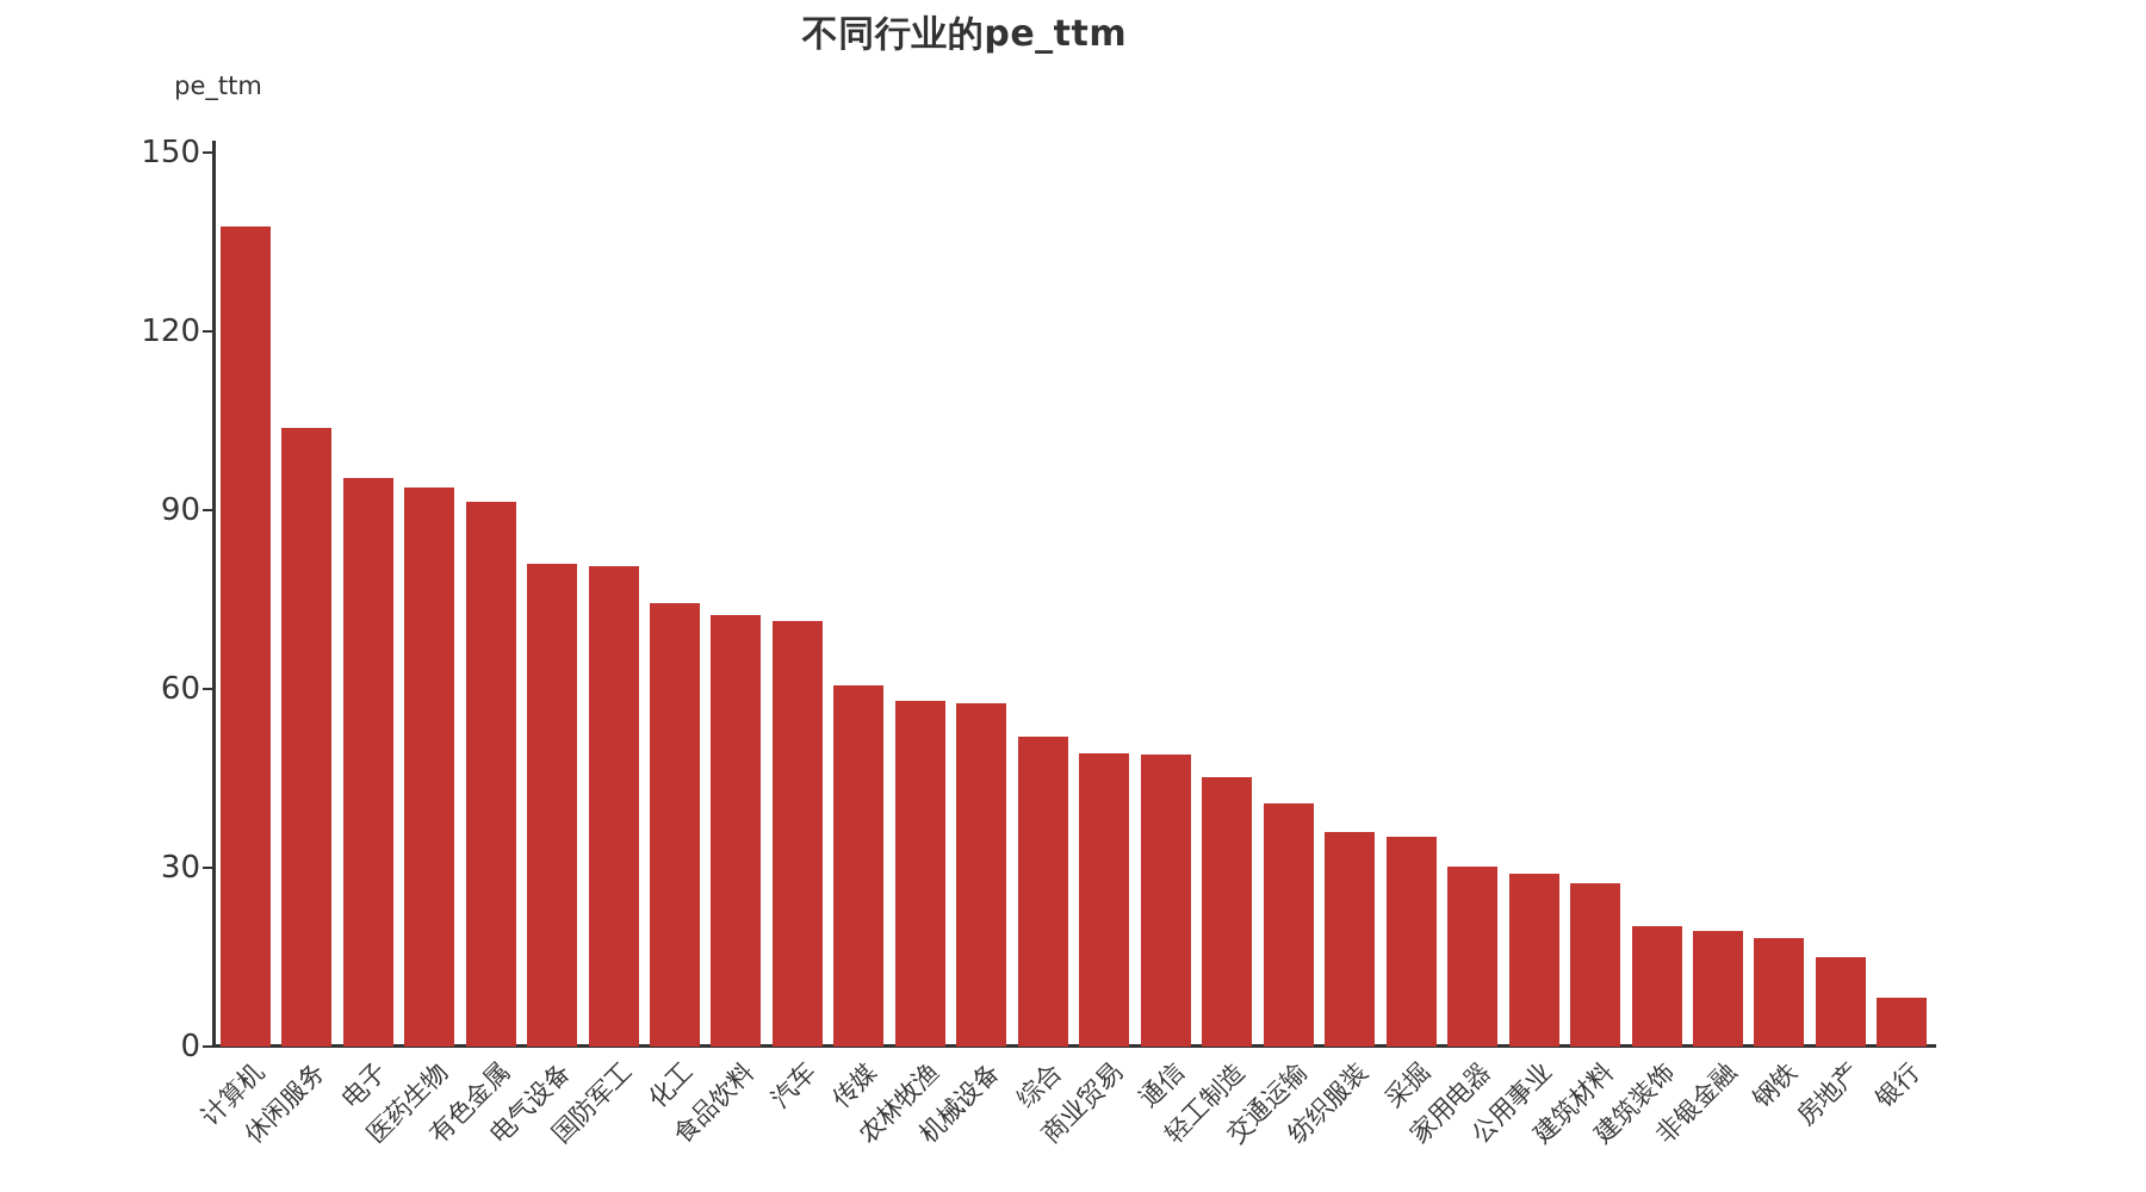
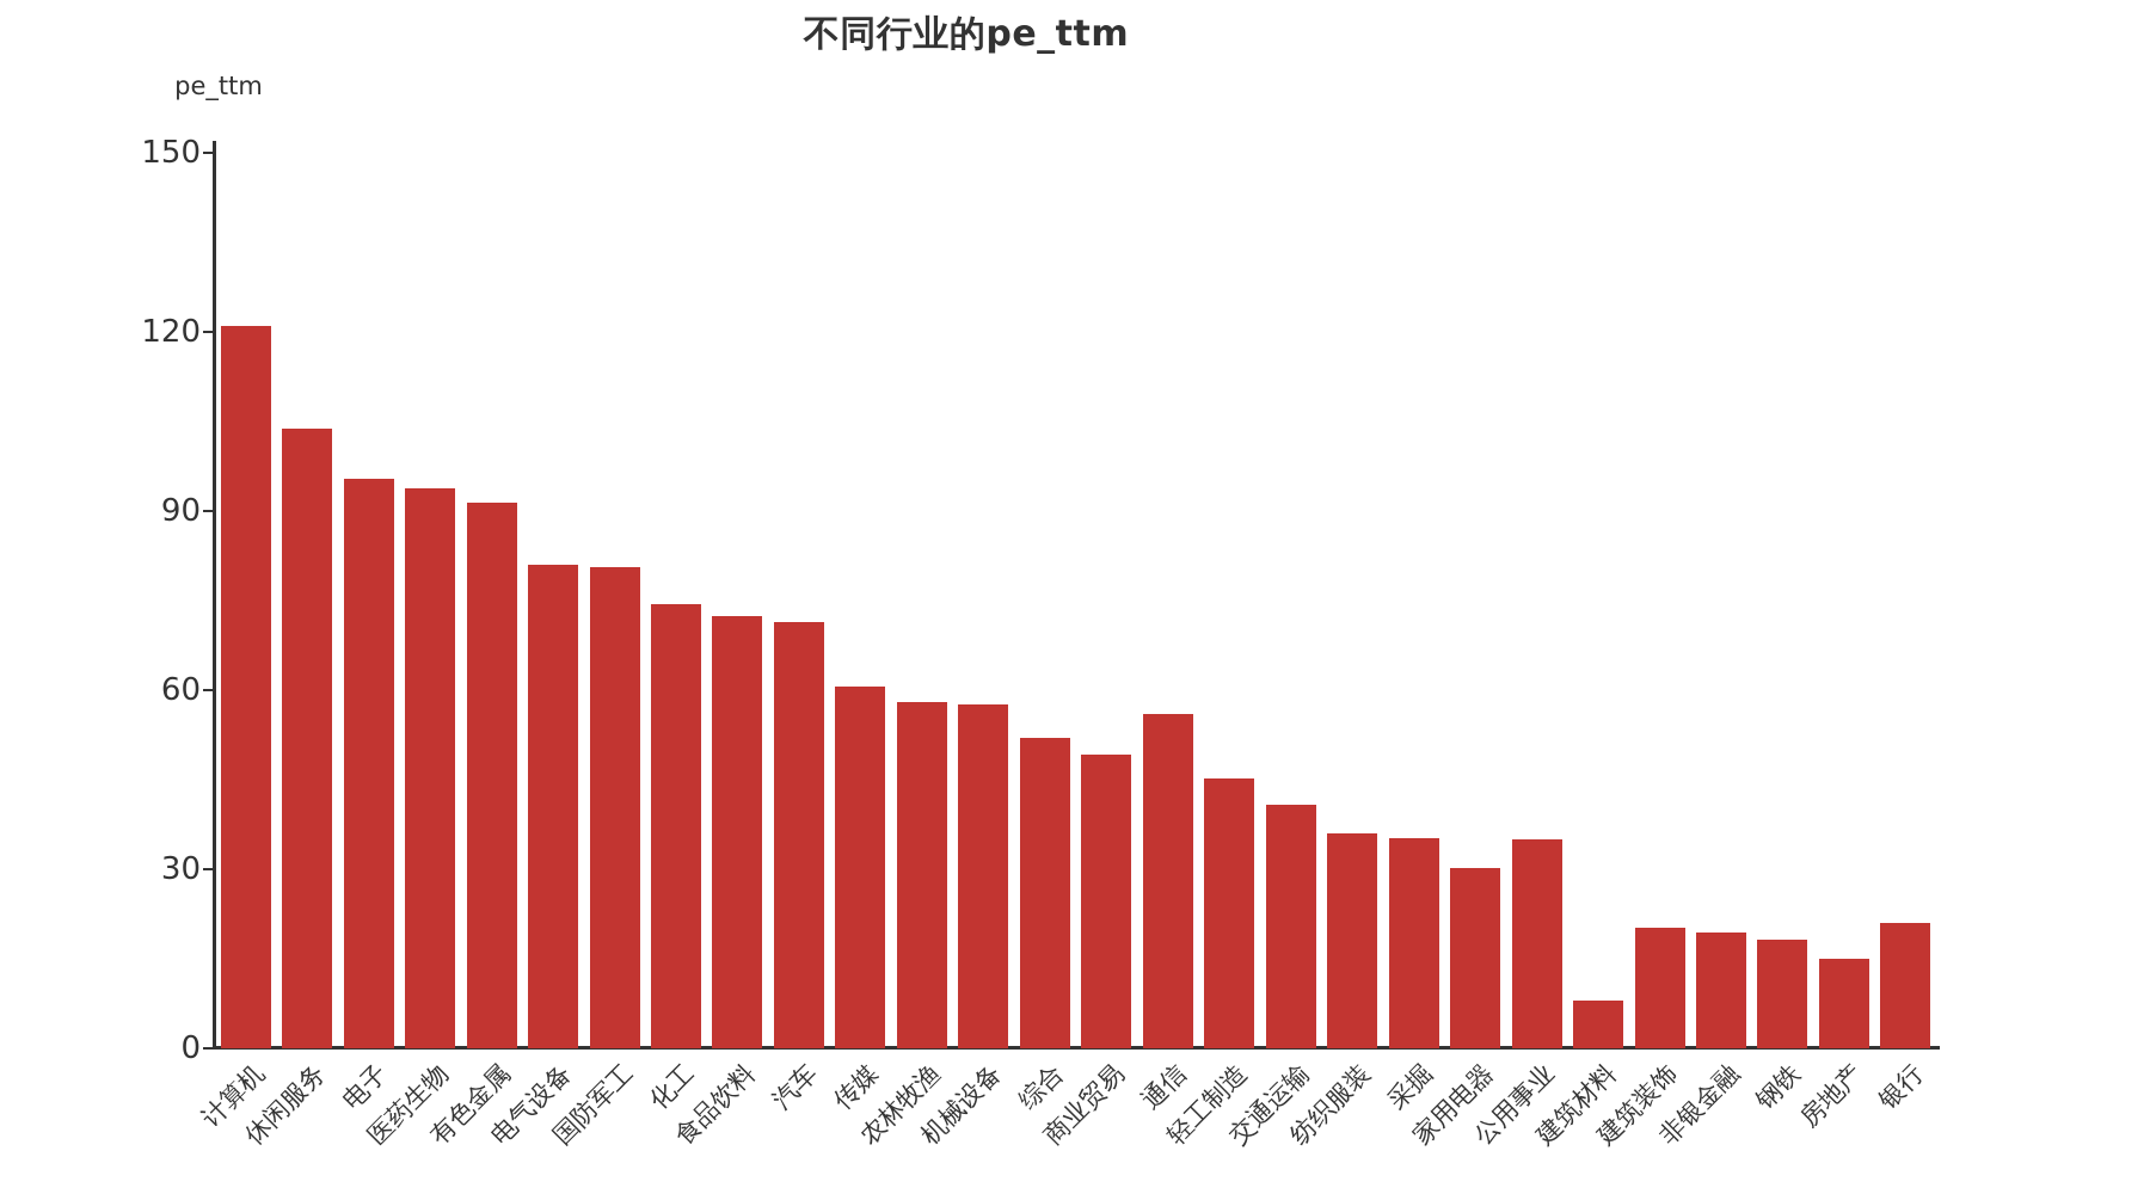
计算机: 138 -> 121
通信: 49 -> 56
公用事业: 29 -> 35
建筑材料: 27 -> 8
银行: 8 -> 21
